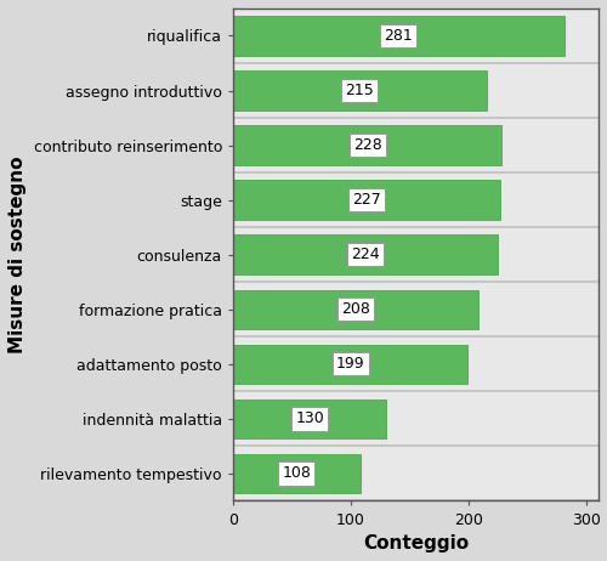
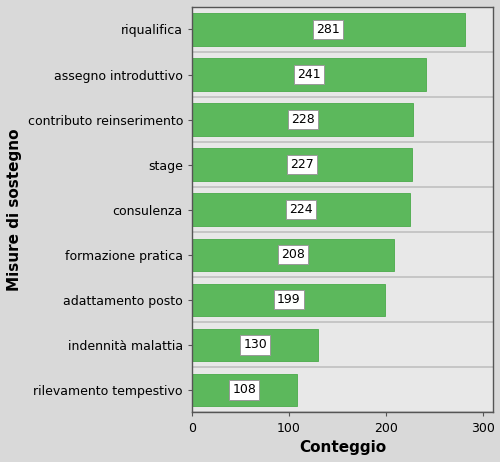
assegno introduttivo: 215 -> 241
